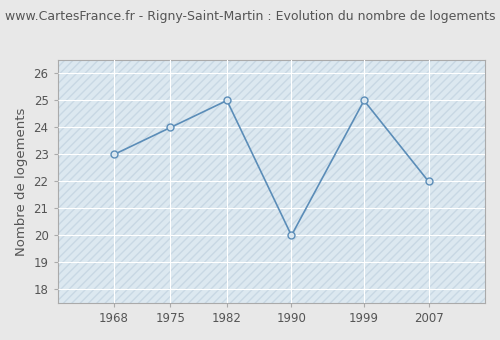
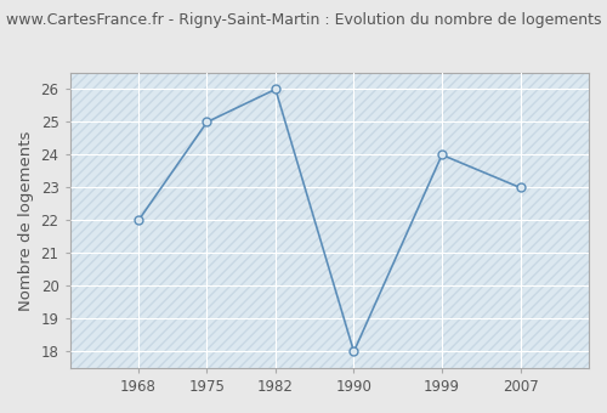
1968: 23 -> 22
1975: 24 -> 25
1982: 25 -> 26
1990: 20 -> 18
1999: 25 -> 24
2007: 22 -> 23
